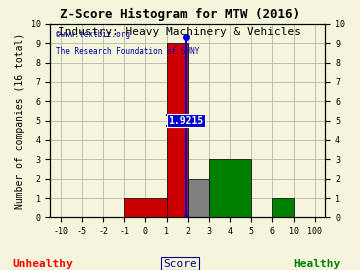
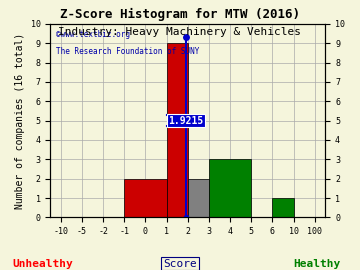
0: 1 -> 2
